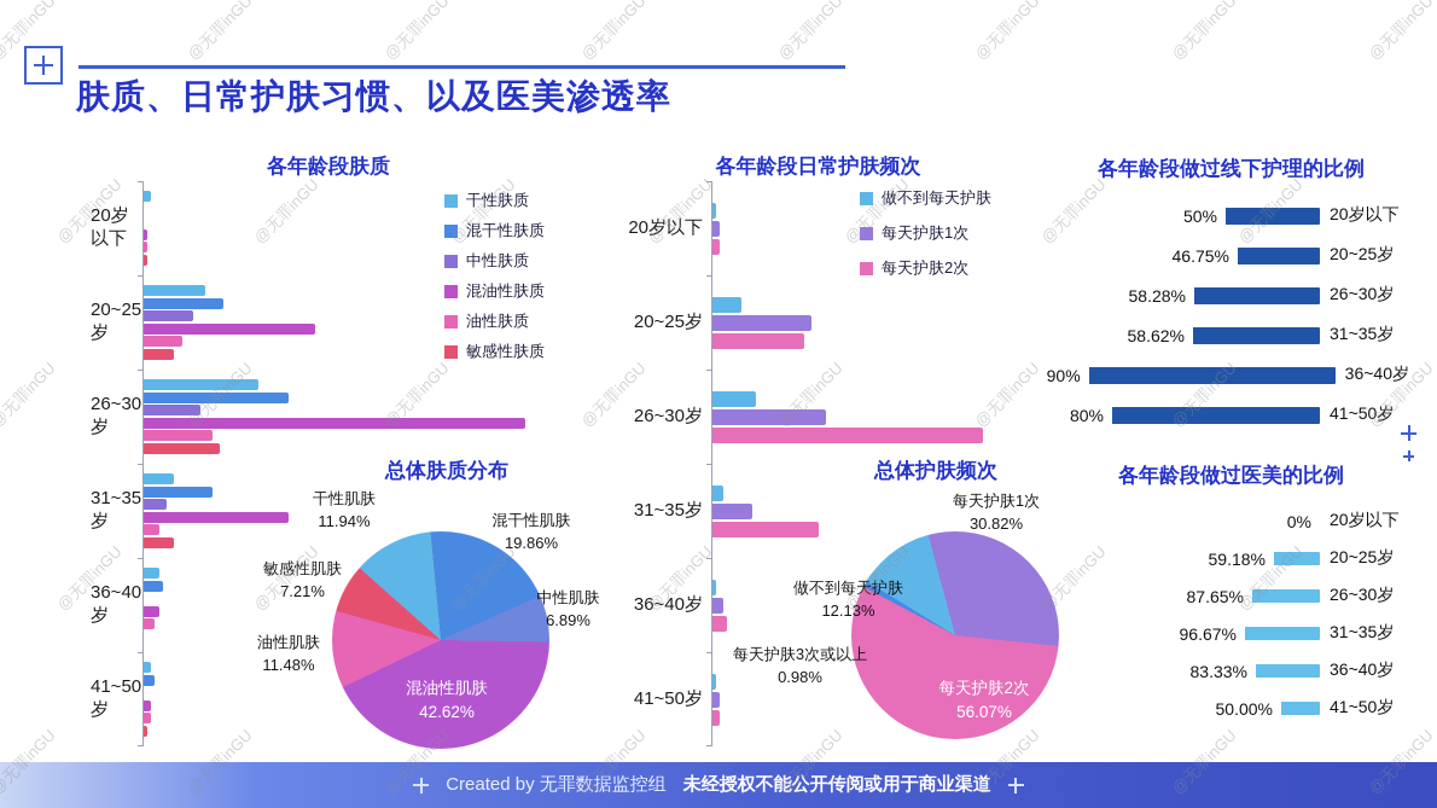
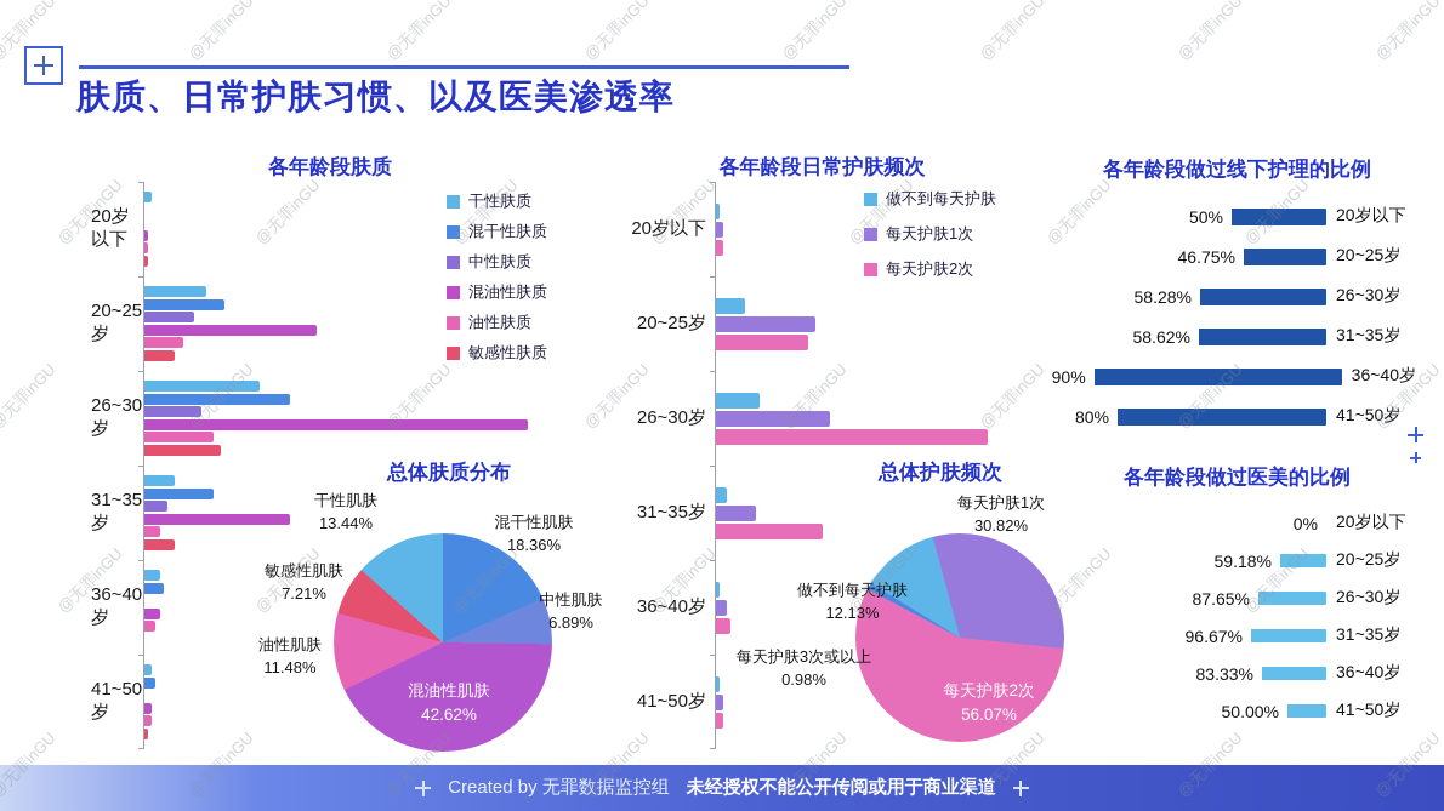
总体肤质分布/干性肌肤: 11.94% -> 13.44%
总体肤质分布/混干性肌肤: 19.86% -> 18.36%
